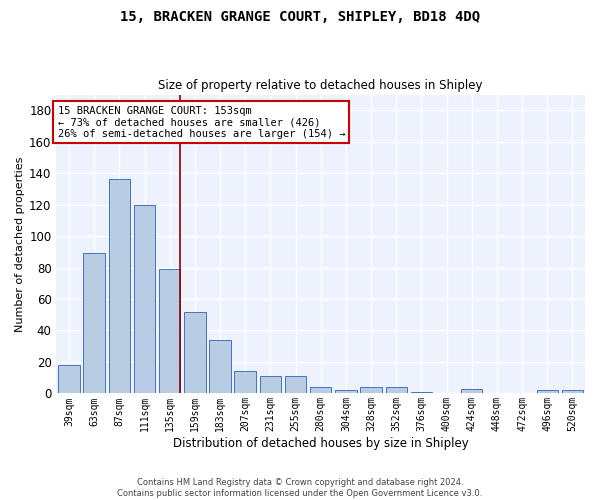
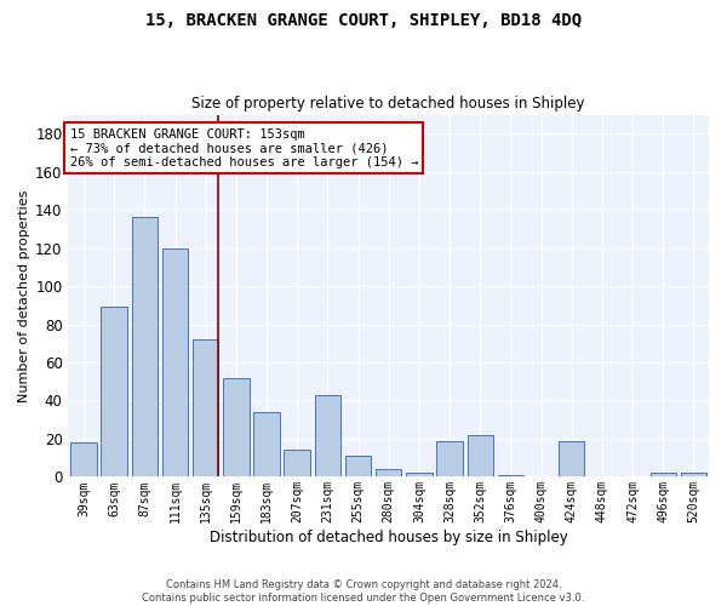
135sqm: 79 -> 72
231sqm: 11 -> 43
328sqm: 4 -> 19
352sqm: 4 -> 22
424sqm: 3 -> 19
